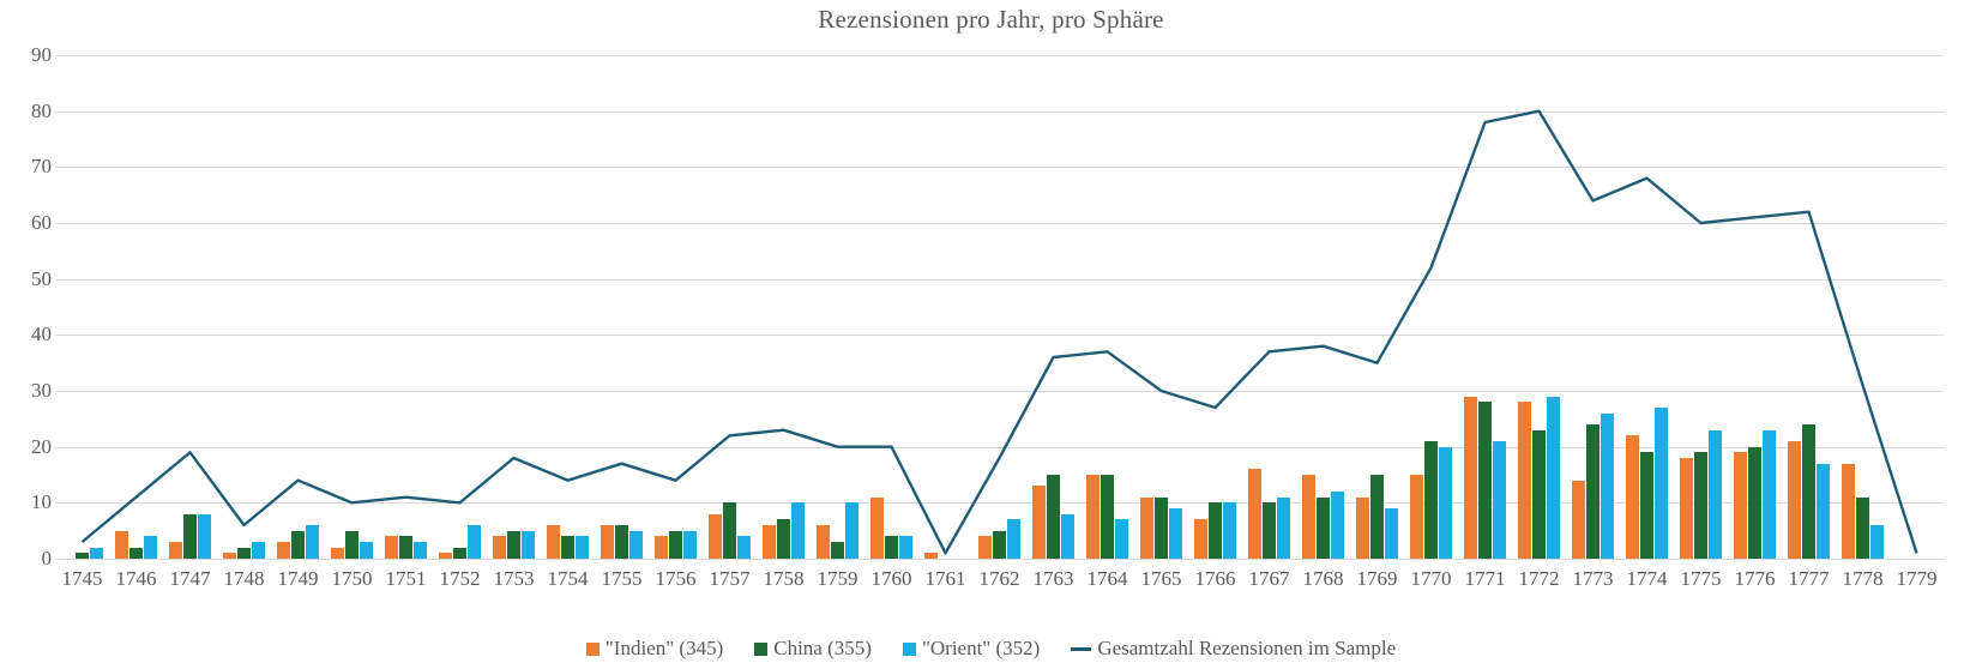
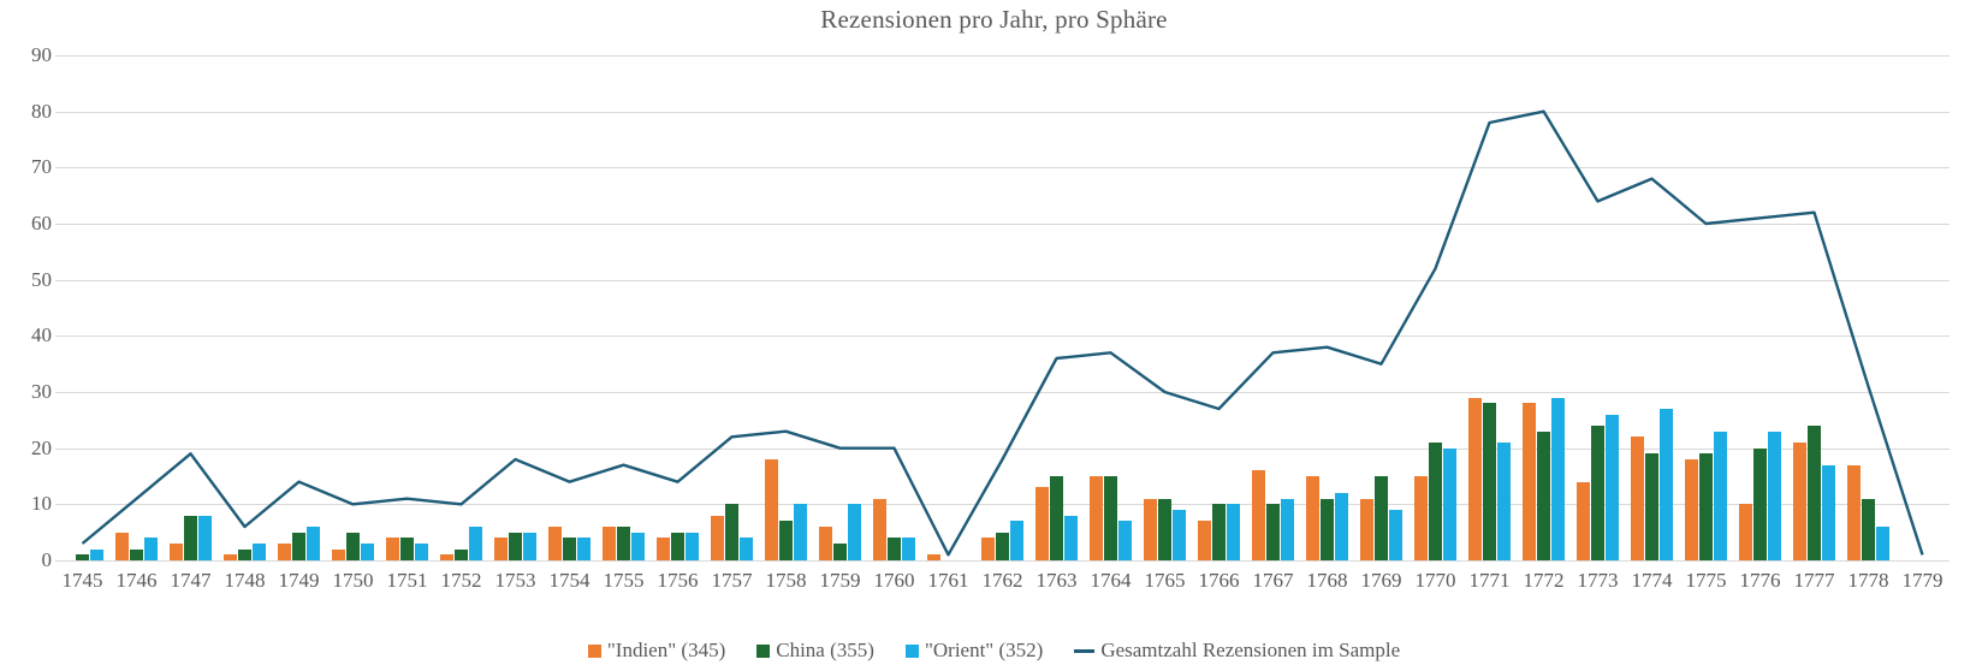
"Indien" (345)/1758: 6 -> 18
"Indien" (345)/1776: 19 -> 10
